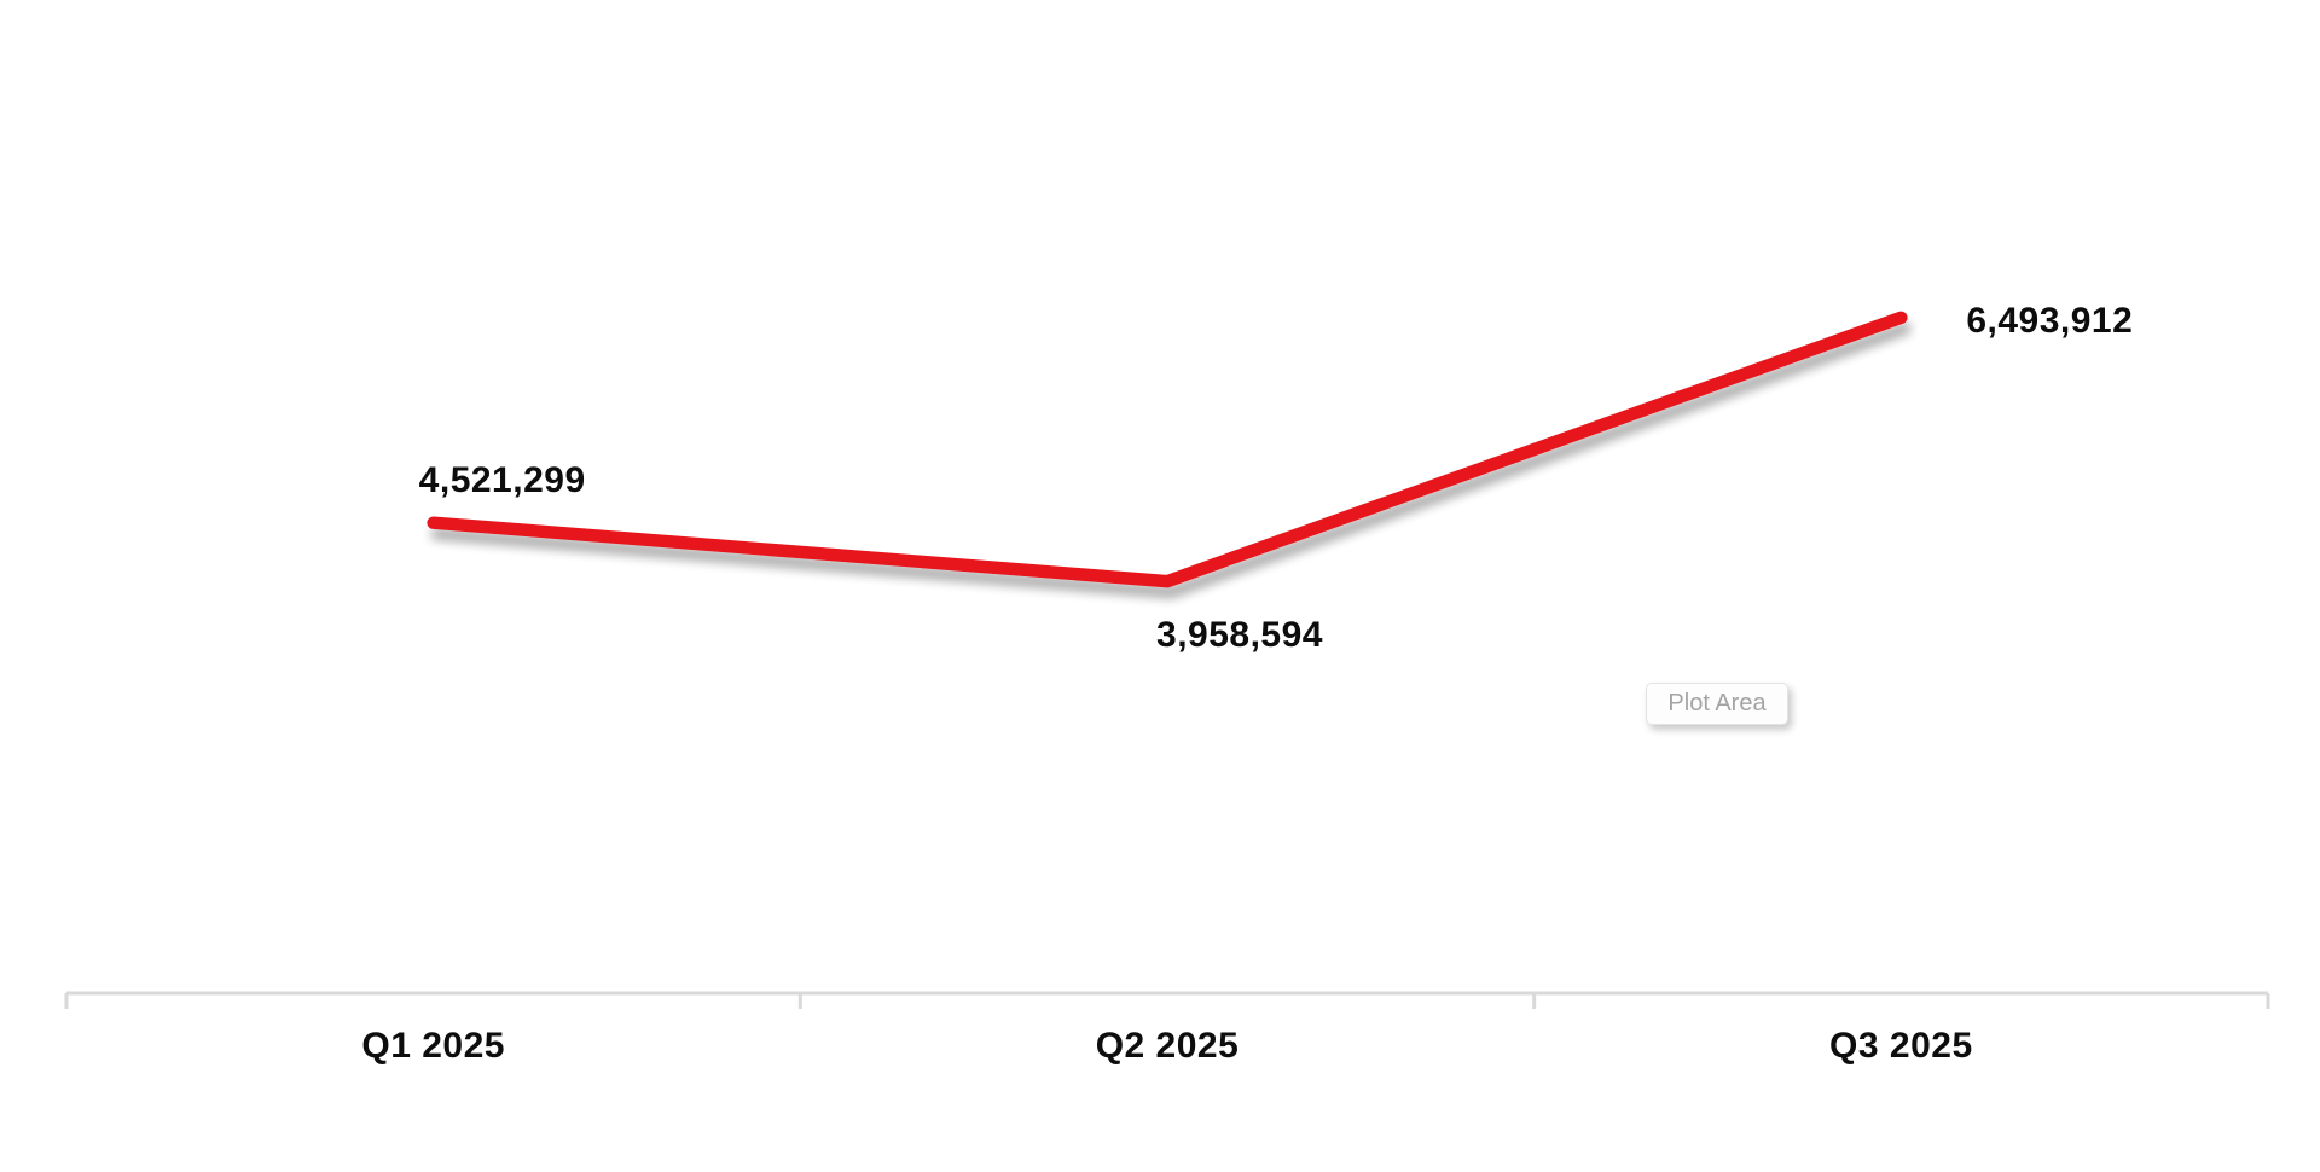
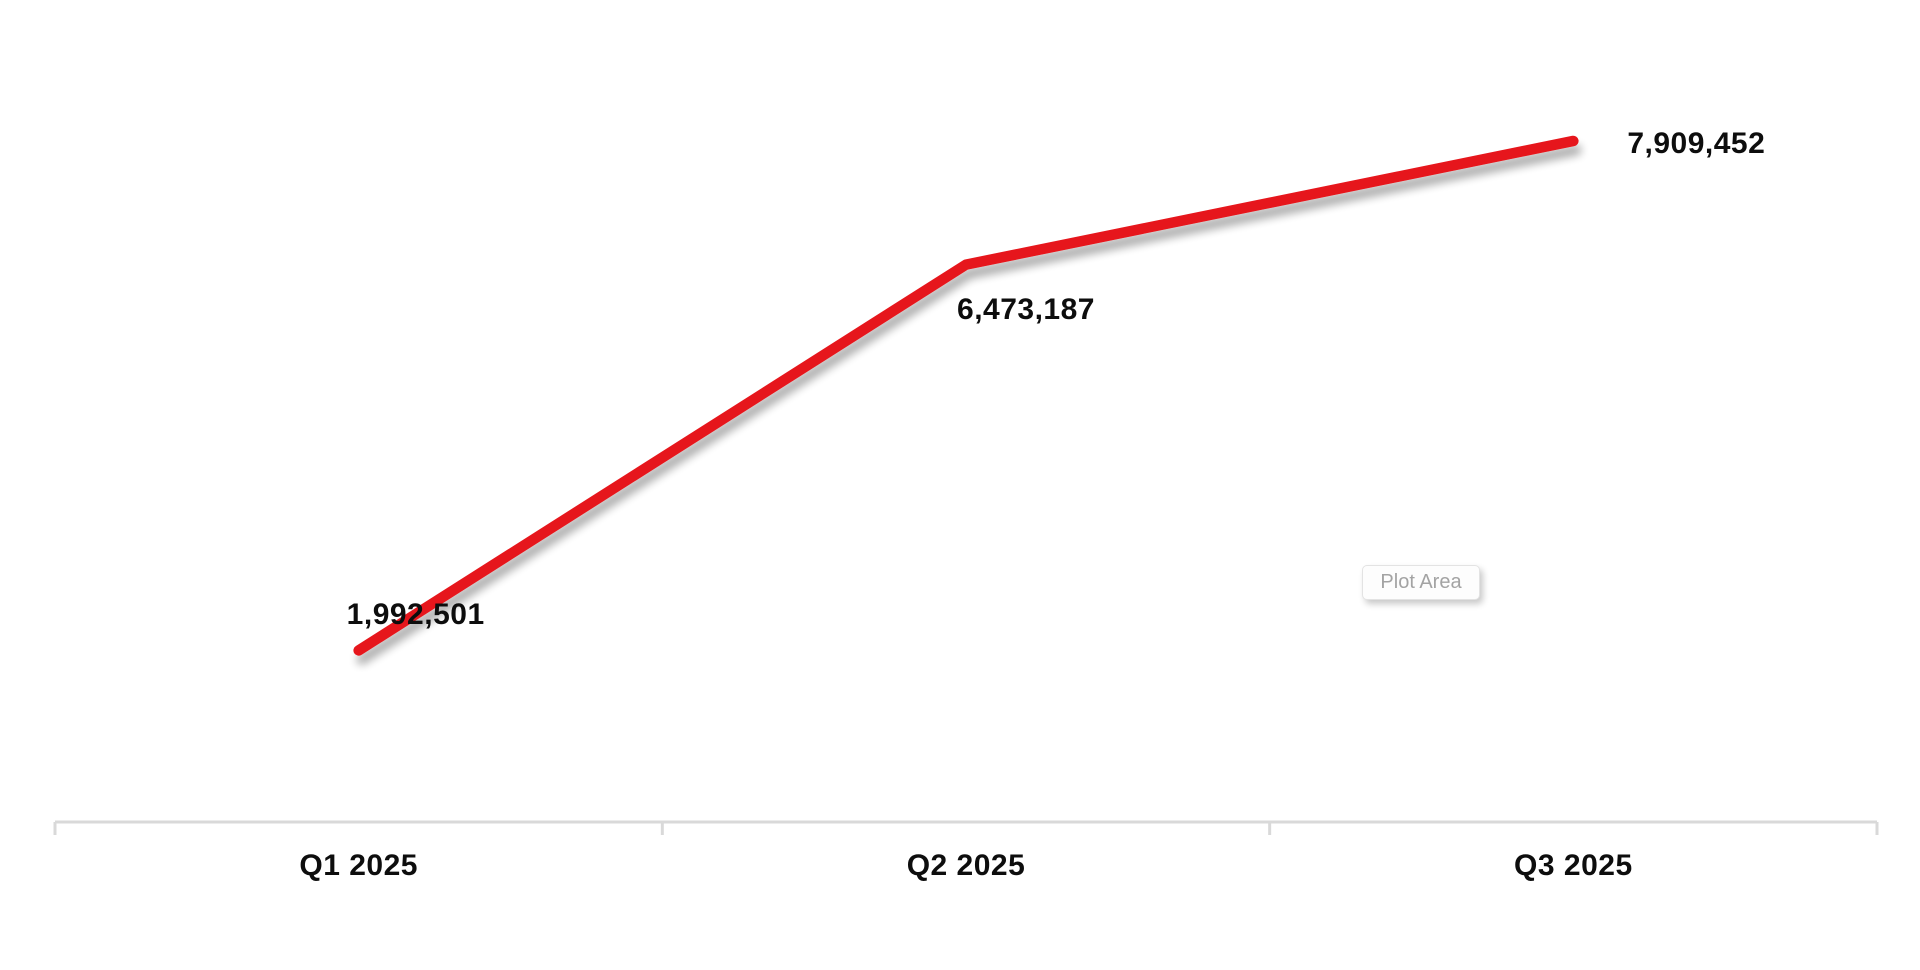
Q1 2025: 4,521,299 -> 1,992,501
Q2 2025: 3,958,594 -> 6,473,187
Q3 2025: 6,493,912 -> 7,909,452
